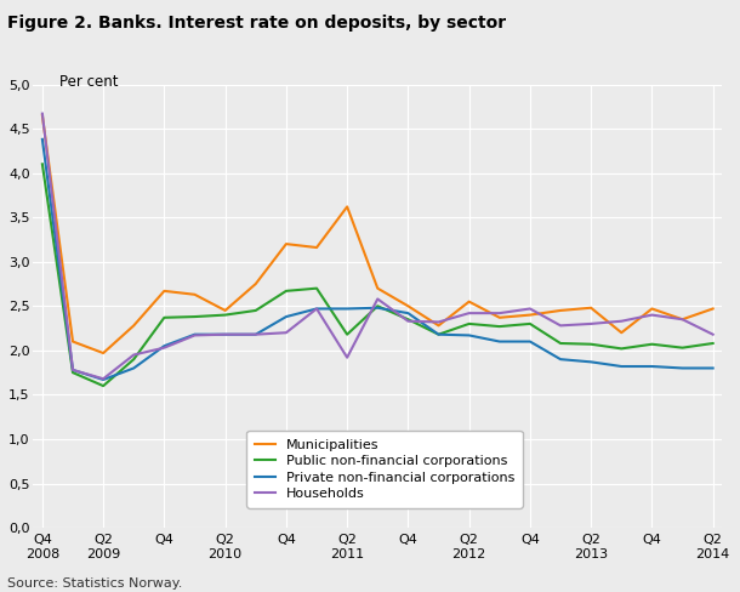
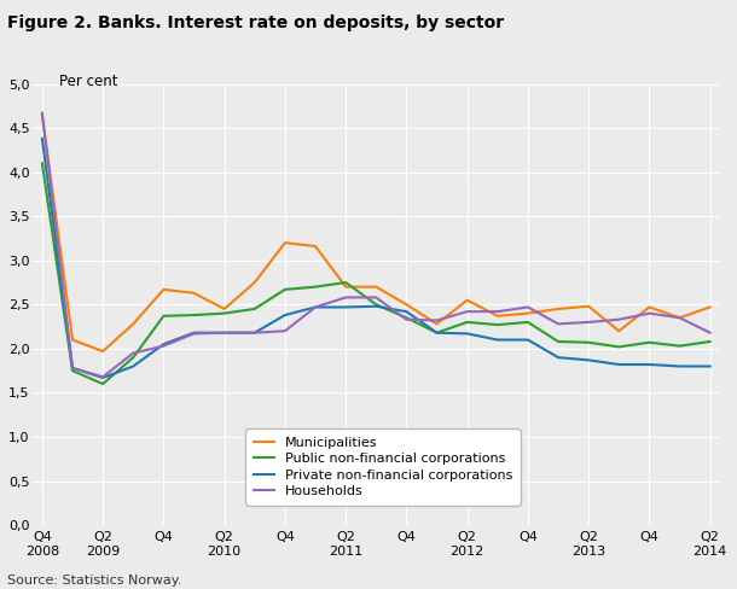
Municipalities/Q2 2011: 3,62 -> 2,70
Public non-financial corporations/Q2 2011: 2,18 -> 2,75
Households/Q2 2011: 1,92 -> 2,58
